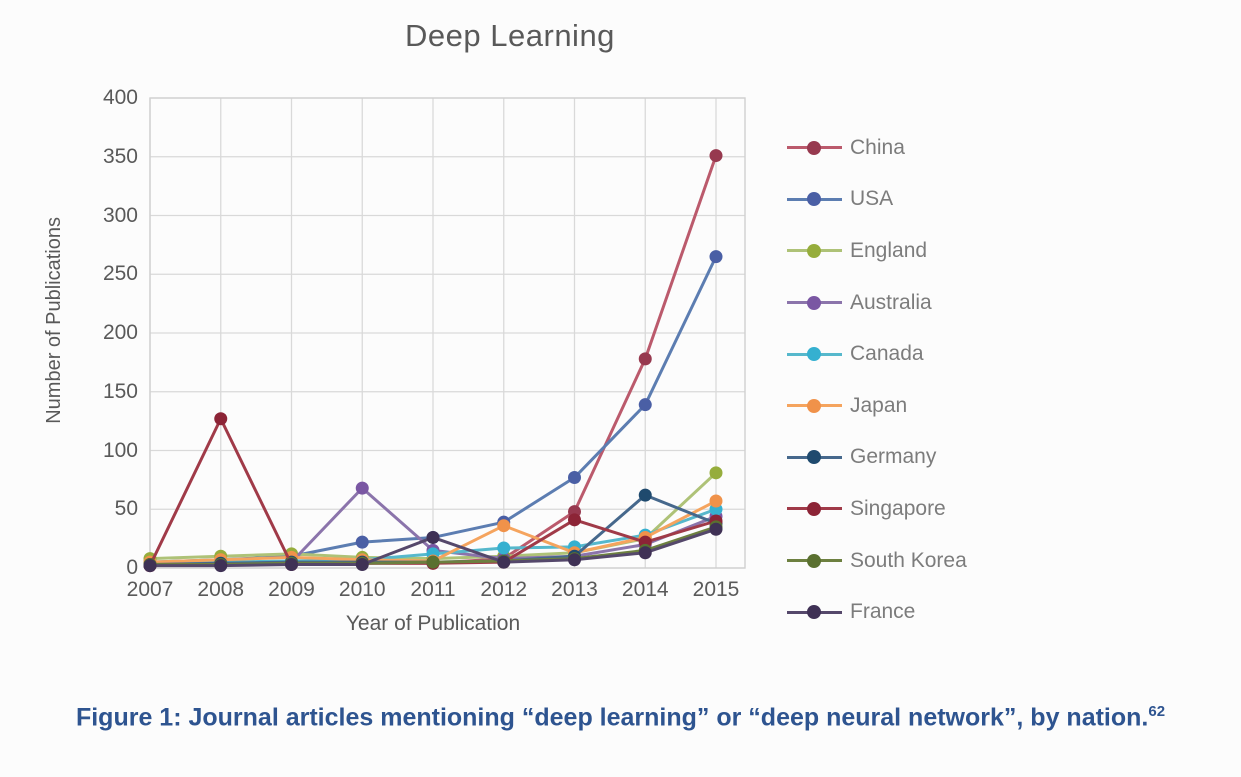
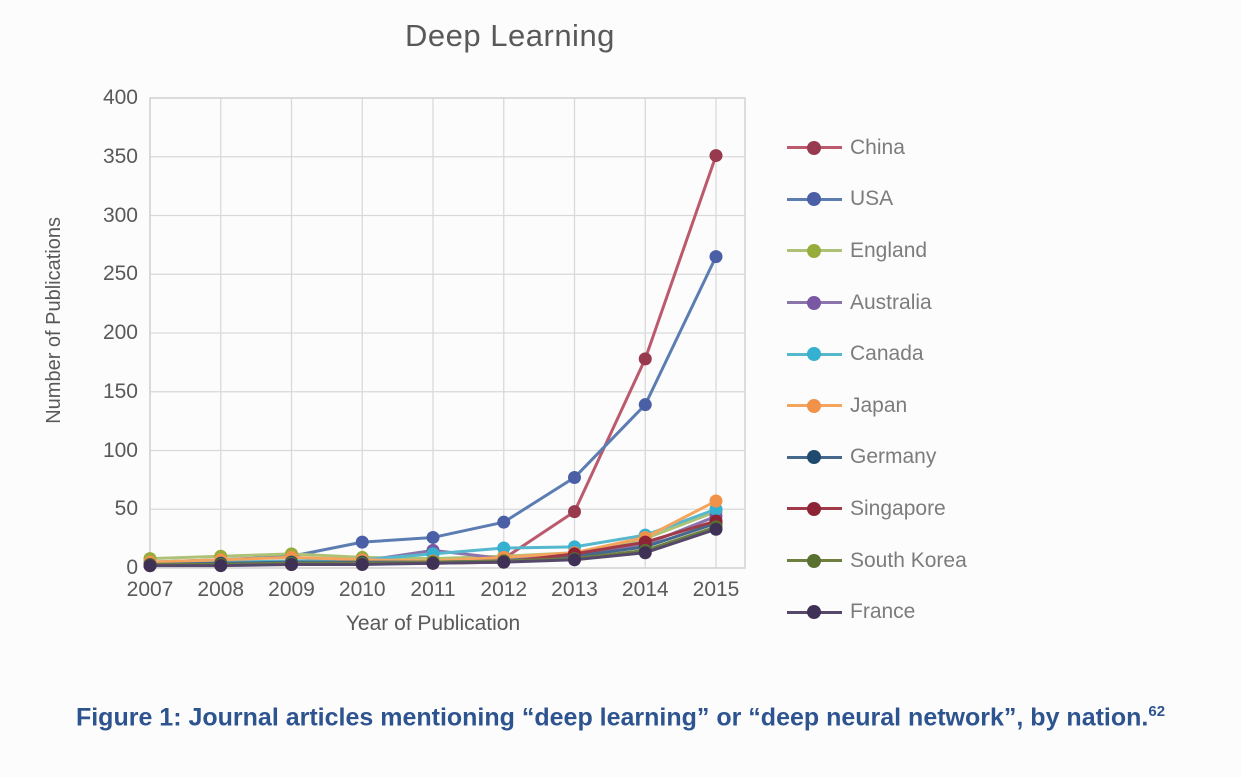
Singapore/2008: 127 -> 3
Australia/2010: 68 -> 6
France/2011: 26 -> 4
Japan/2012: 36 -> 9
Singapore/2013: 41 -> 12
Germany/2014: 62 -> 18
England/2015: 81 -> 48
